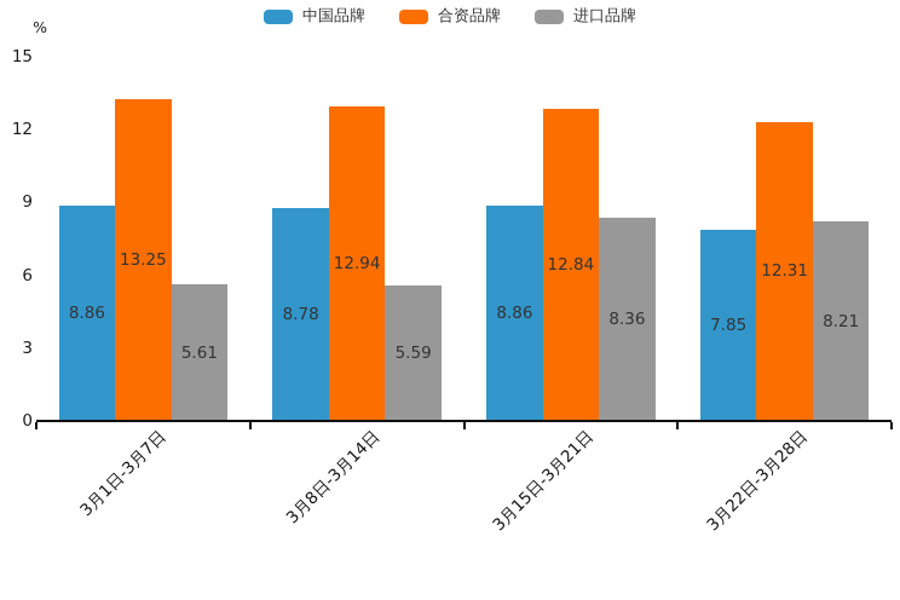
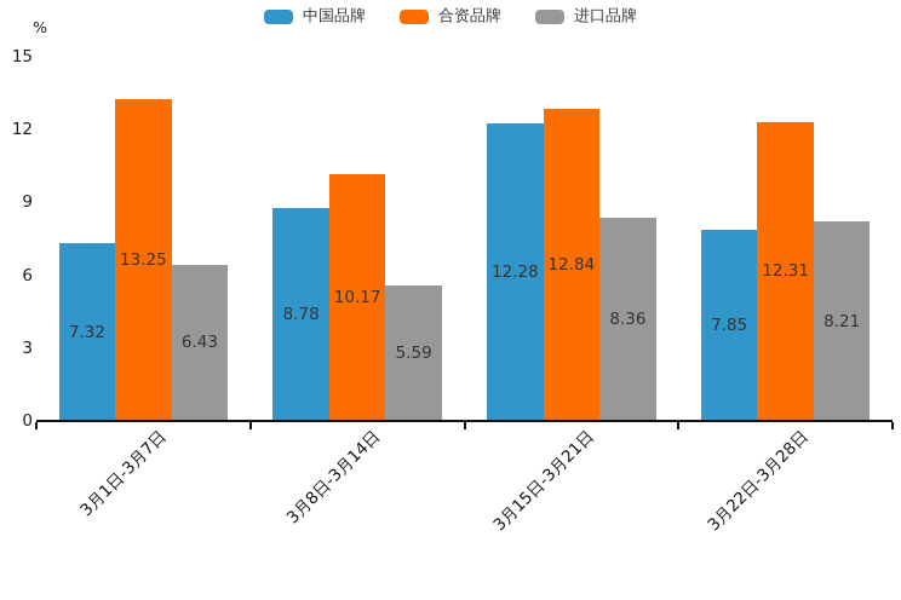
中国品牌/3月1日-3月7日: 8.86 -> 7.32
进口品牌/3月1日-3月7日: 5.61 -> 6.43
合资品牌/3月8日-3月14日: 12.94 -> 10.17
中国品牌/3月15日-3月21日: 8.86 -> 12.28
